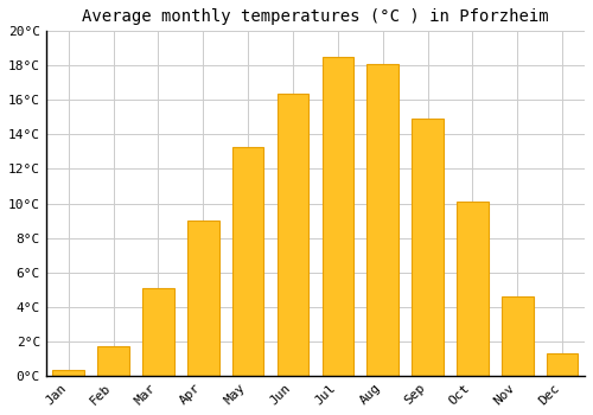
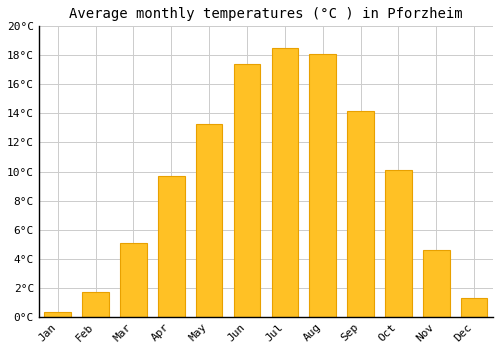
Apr: 9.0°C -> 9.7°C
Jun: 16.4°C -> 17.4°C
Sep: 14.9°C -> 14.2°C
